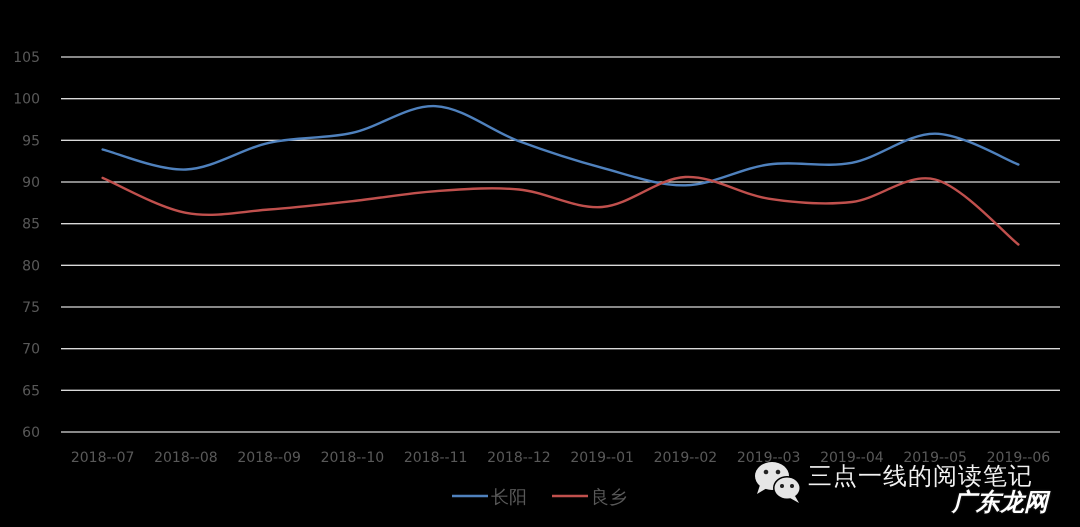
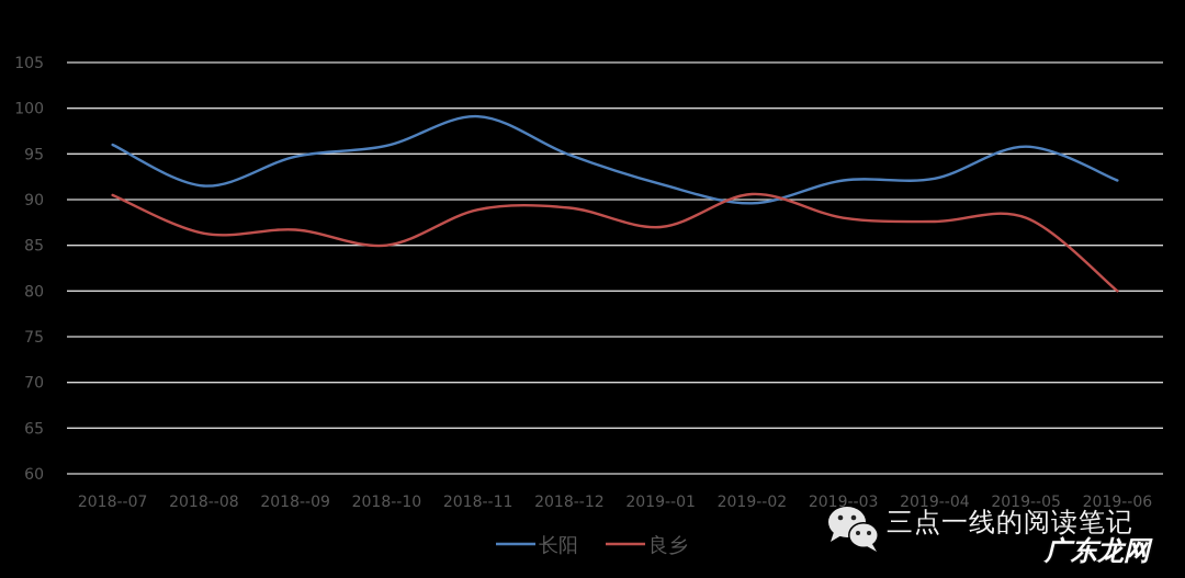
长阳/2018--07: 94 -> 96
良乡/2018--10: 88 -> 85
良乡/2019--05: 90 -> 88
良乡/2019--06: 82 -> 80
